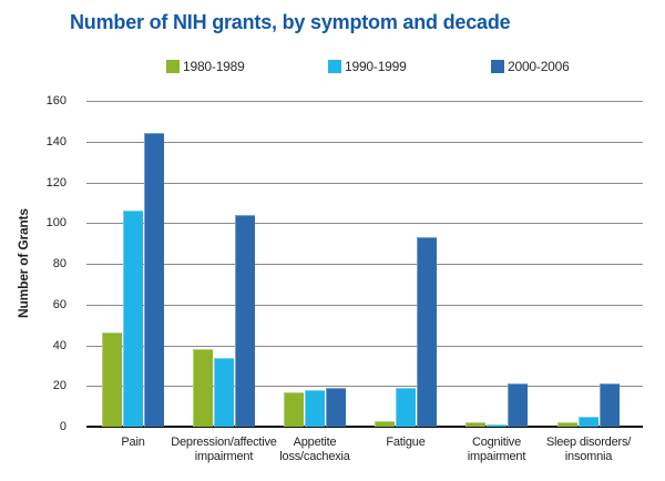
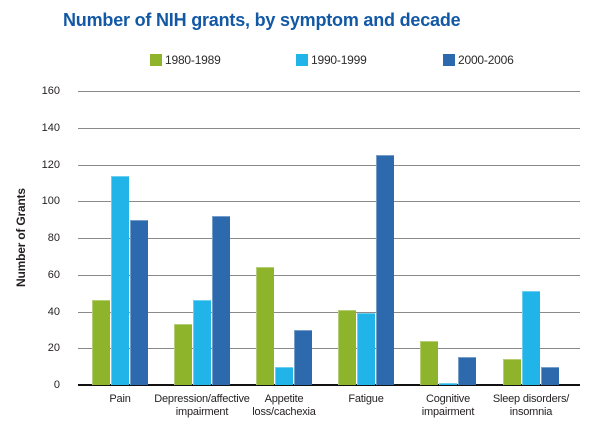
1990-1999/Pain: 106 -> 114
2000-2006/Pain: 144 -> 90
1980-1989/Depression/affective impairment: 38 -> 33
1990-1999/Depression/affective impairment: 34 -> 46
2000-2006/Depression/affective impairment: 104 -> 92
1980-1989/Appetite loss/cachexia: 17 -> 64
1990-1999/Appetite loss/cachexia: 18 -> 10
2000-2006/Appetite loss/cachexia: 19 -> 30
1980-1989/Fatigue: 3 -> 41
1990-1999/Fatigue: 19 -> 39
2000-2006/Fatigue: 93 -> 125
1980-1989/Cognitive impairment: 2 -> 24
2000-2006/Cognitive impairment: 21 -> 15
1980-1989/Sleep disorders/insomnia: 2 -> 14
1990-1999/Sleep disorders/insomnia: 5 -> 51
2000-2006/Sleep disorders/insomnia: 21 -> 10
